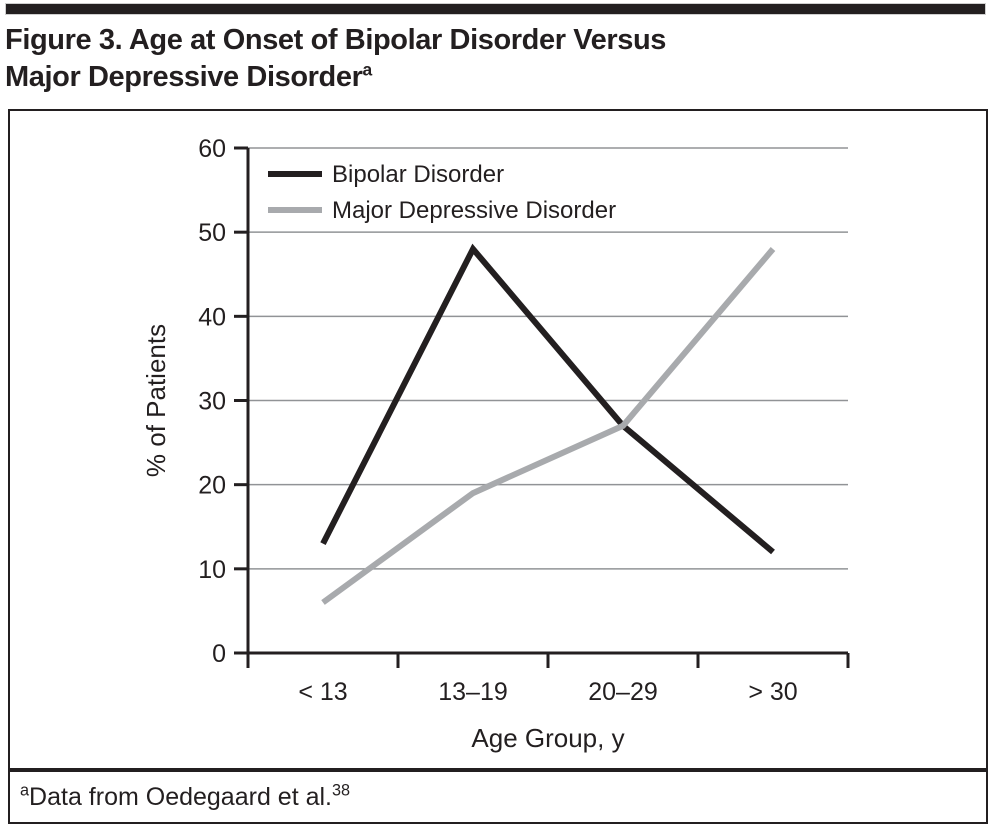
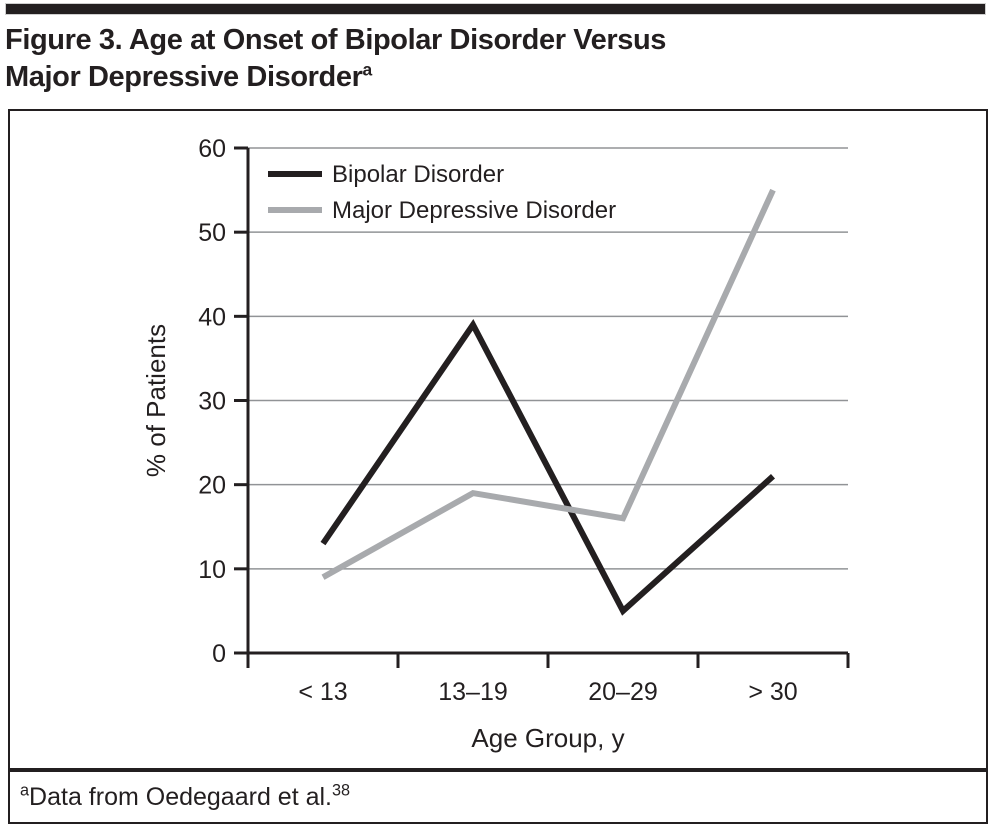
Major Depressive Disorder/< 13: 6 -> 9
Bipolar Disorder/13–19: 48 -> 39
Bipolar Disorder/20–29: 27 -> 5
Major Depressive Disorder/20–29: 27 -> 16
Bipolar Disorder/> 30: 12 -> 21
Major Depressive Disorder/> 30: 48 -> 55
